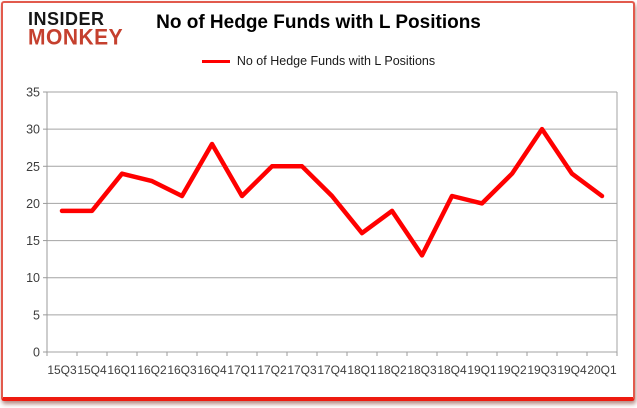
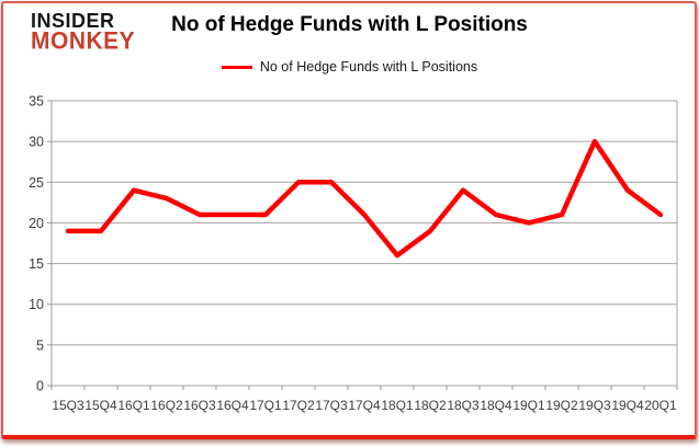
16Q4: 28 -> 21
18Q3: 13 -> 24
19Q2: 24 -> 21
